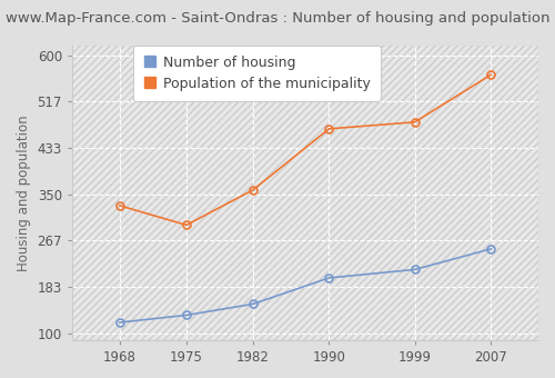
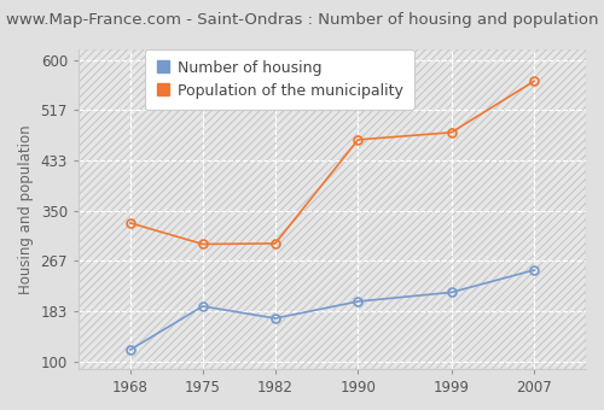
Number of housing/1975: 133 -> 192
Number of housing/1982: 153 -> 172
Population of the municipality/1982: 358 -> 296
